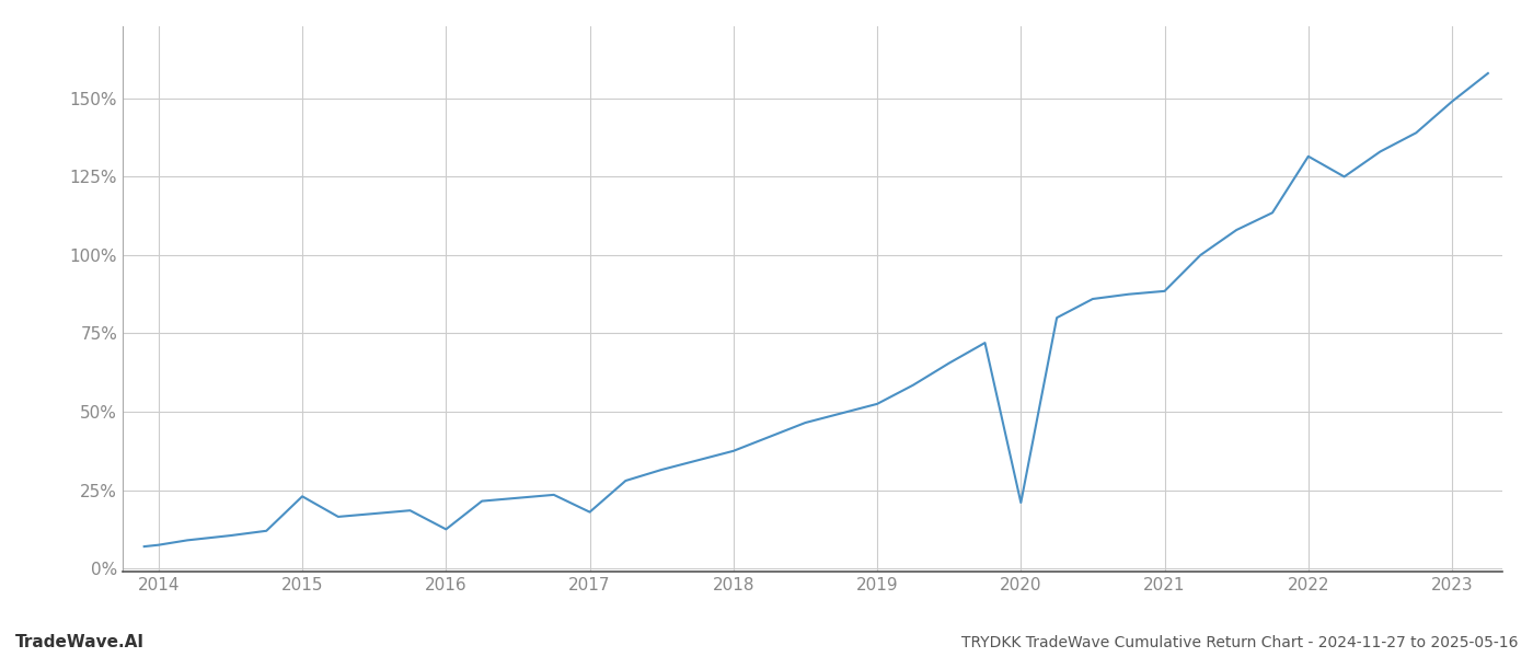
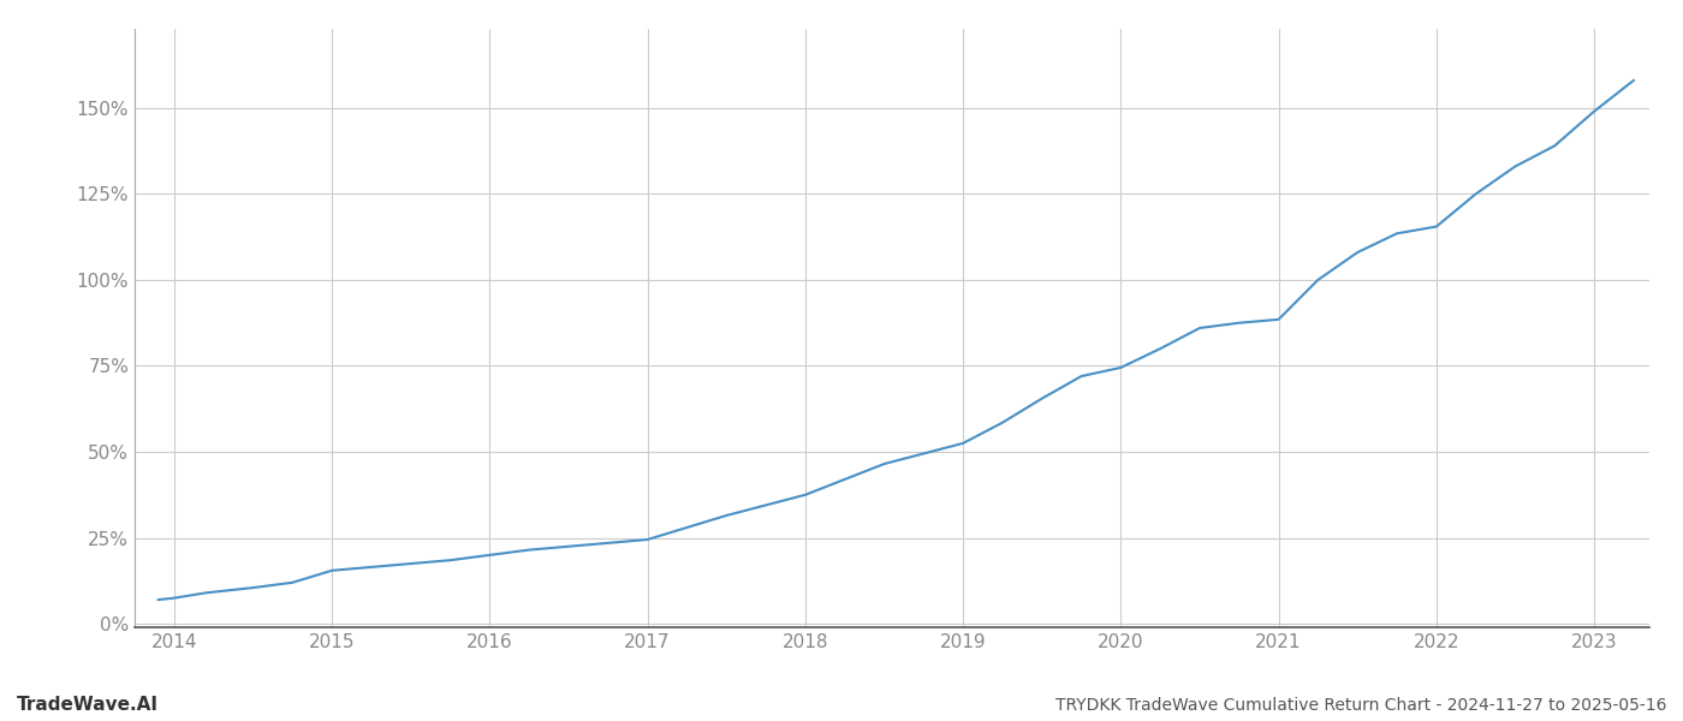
2015: 23.0% -> 15.5%
2016: 12.5% -> 20.0%
2017: 18.0% -> 24.5%
2020: 21.0% -> 74.5%
2022: 131.5% -> 115.5%
